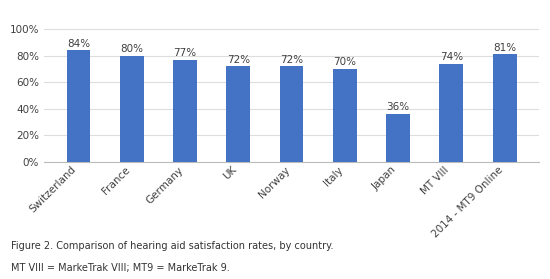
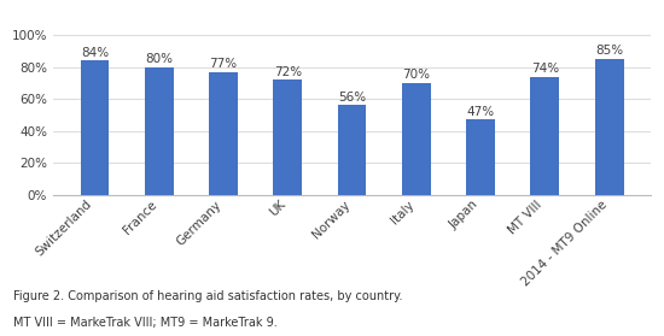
Norway: 72% -> 56%
Japan: 36% -> 47%
2014 - MT9 Online: 81% -> 85%
